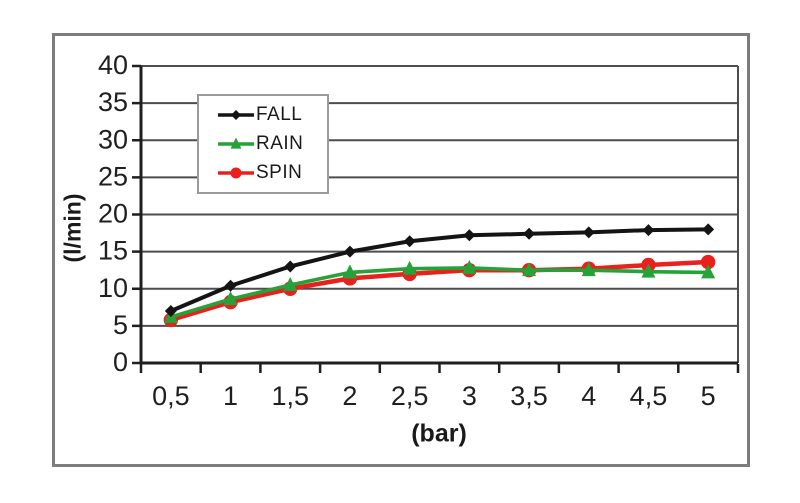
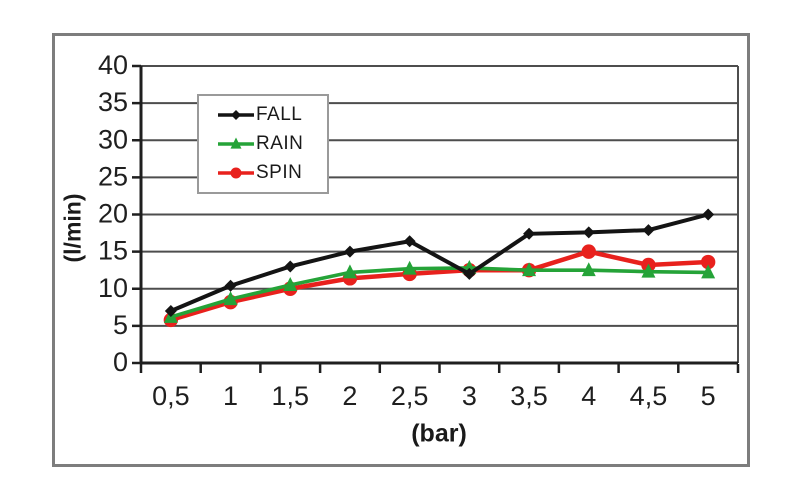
FALL/3: 17 -> 12
SPIN/4: 13 -> 15
FALL/5: 18 -> 20
